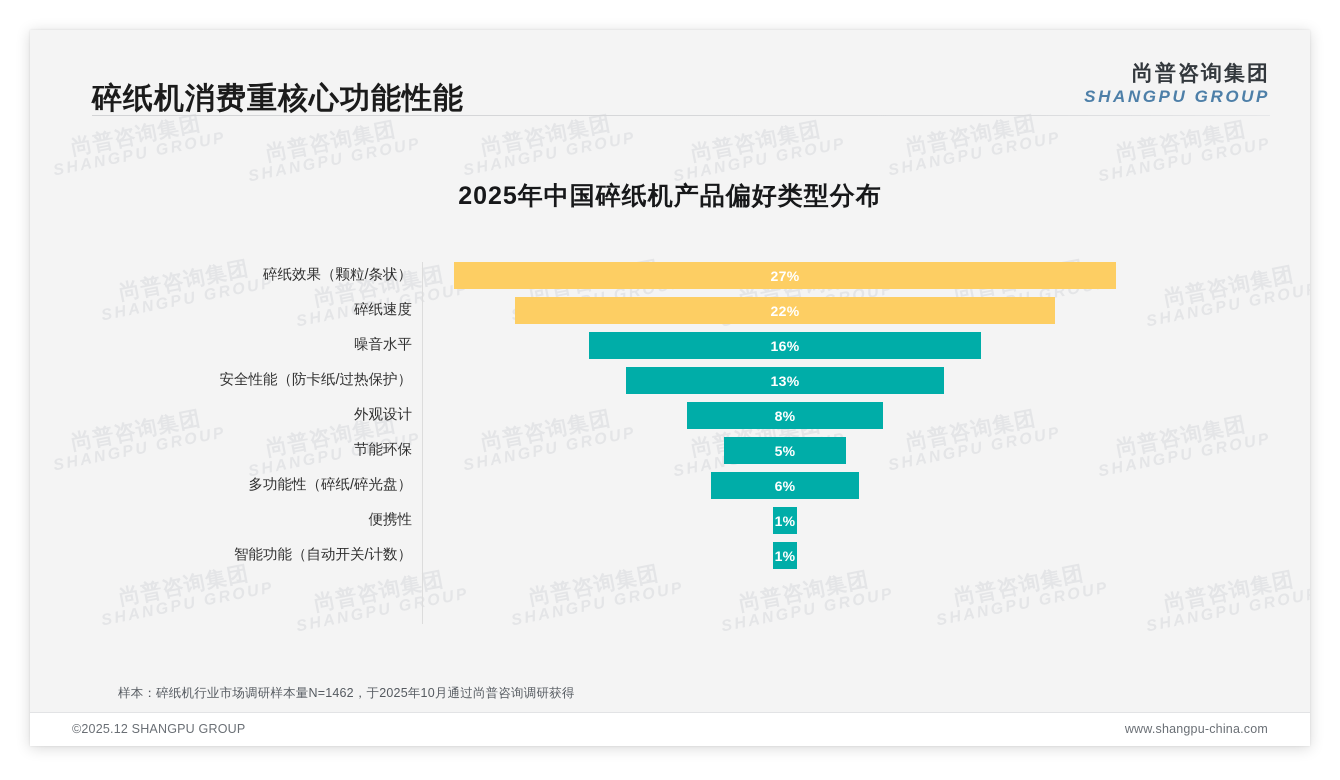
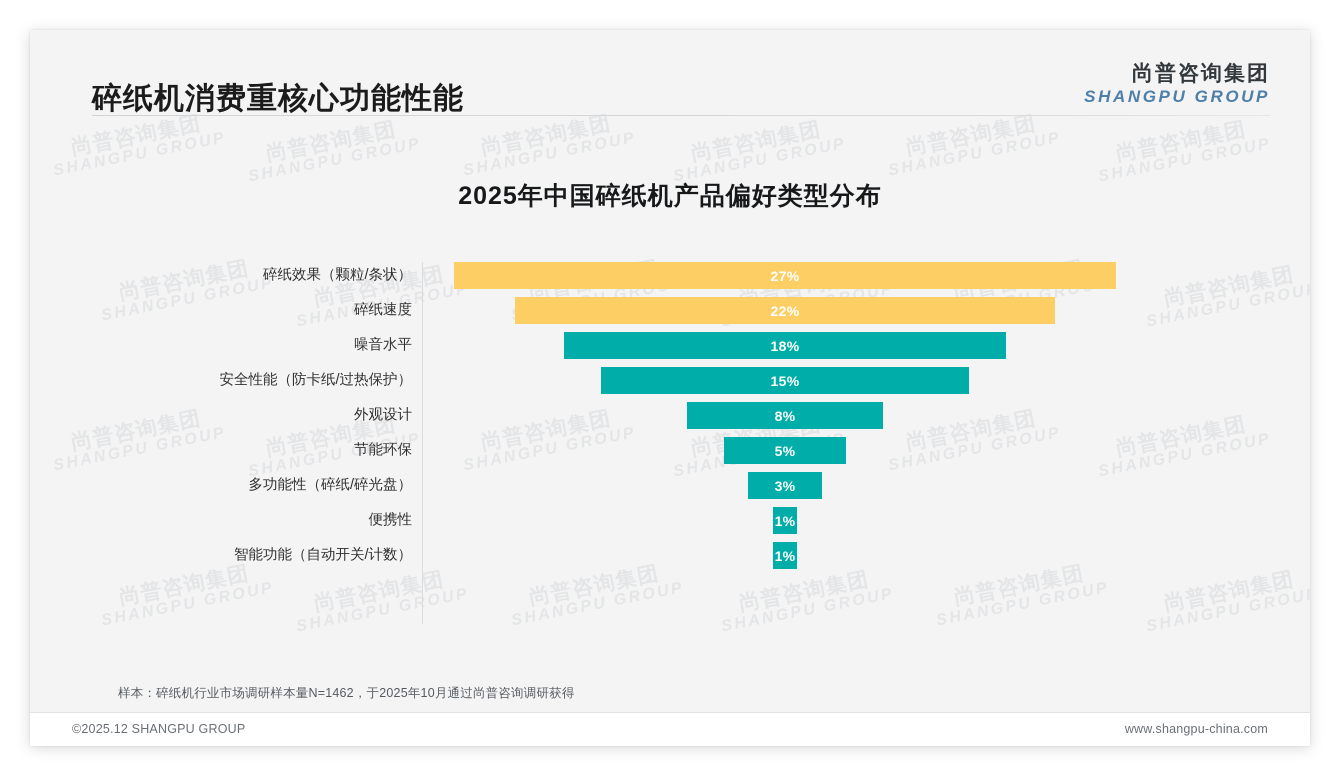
噪音水平: 16% -> 18%
安全性能（防卡纸/过热保护）: 13% -> 15%
多功能性（碎纸/碎光盘）: 6% -> 3%
